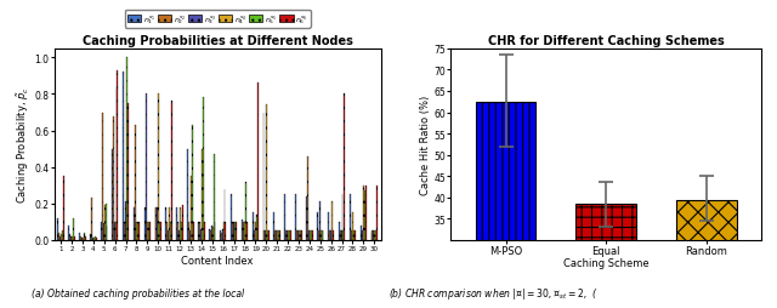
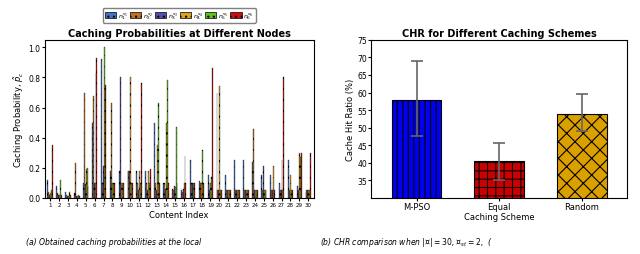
CHR for Different Caching Schemes/M-PSO: 62.5 -> 58.0
CHR for Different Caching Schemes/Equal Caching Scheme: 38.5 -> 40.5
CHR for Different Caching Schemes/Random: 39.5 -> 54.0
